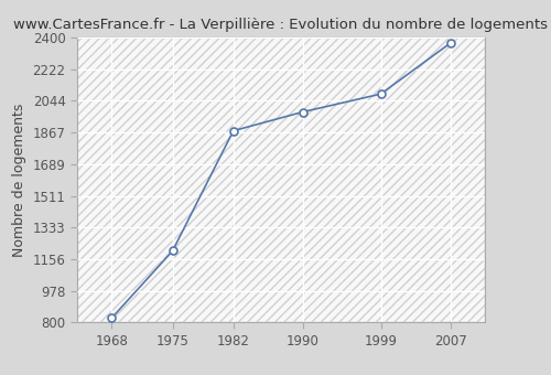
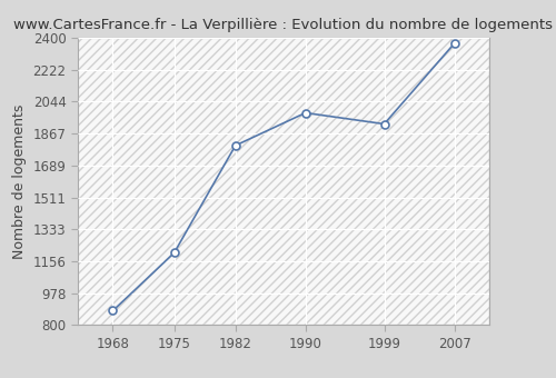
1968: 830 -> 880
1982: 1880 -> 1800
1999: 2080 -> 1920
